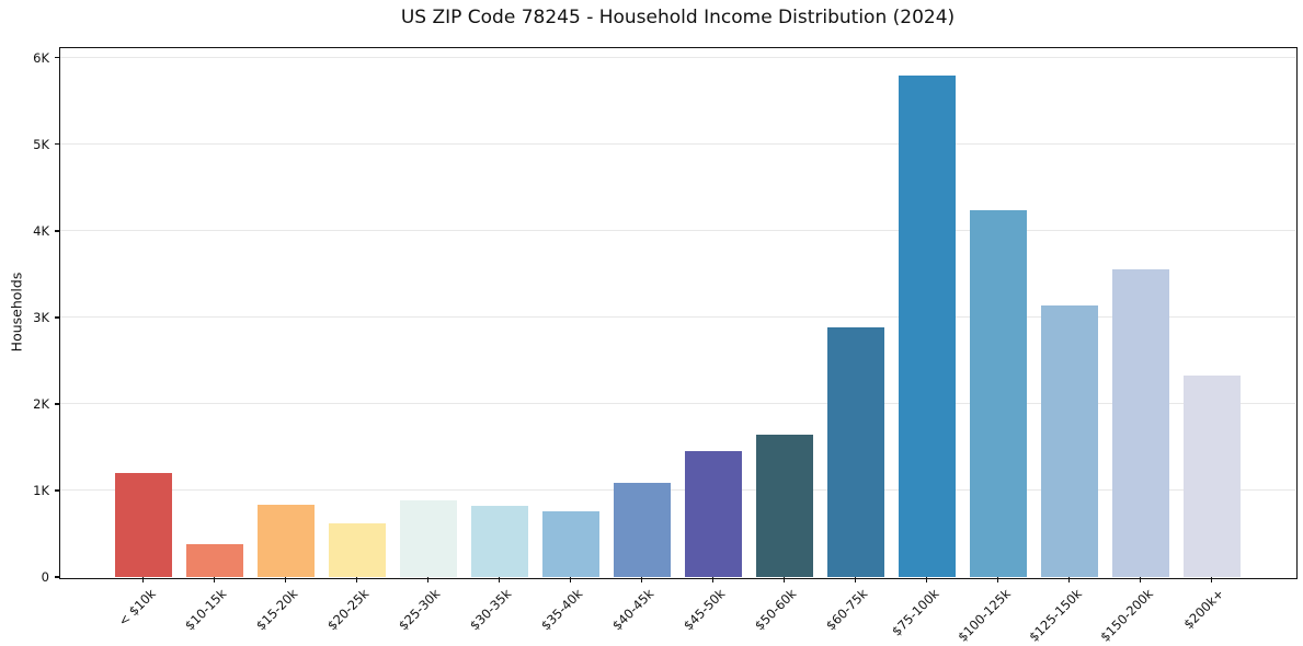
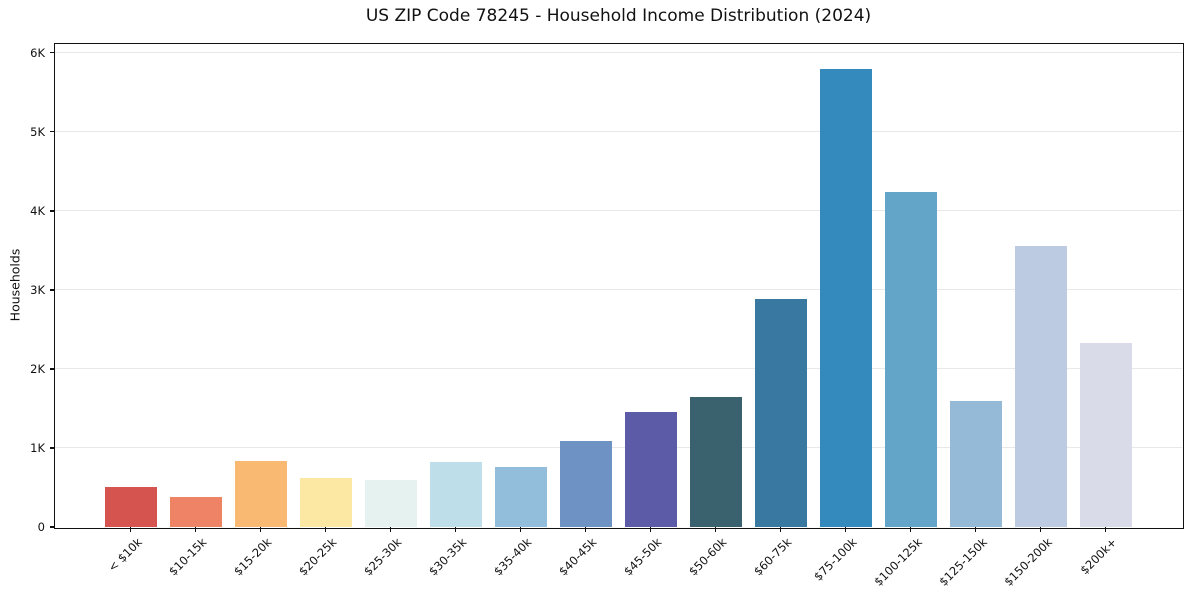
< $10k: 1.2K -> 0.5K
$25-30k: 0.9K -> 0.6K
$125-150k: 3.1K -> 1.6K
